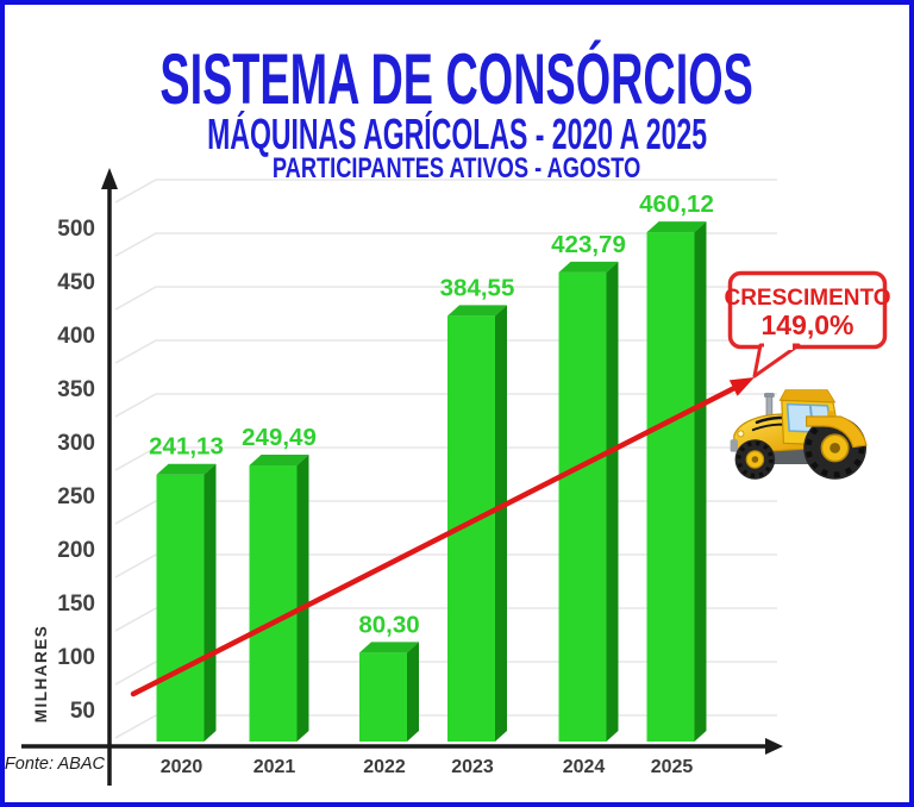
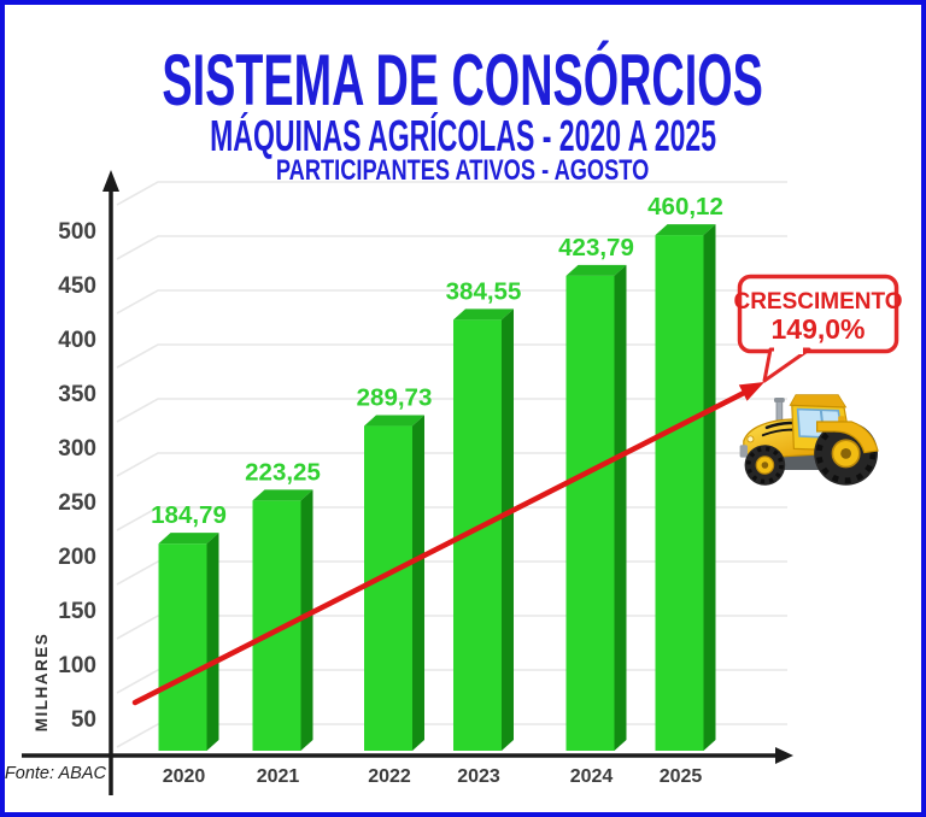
2020: 241,13 -> 184,79
2021: 249,49 -> 223,25
2022: 80,30 -> 289,73
